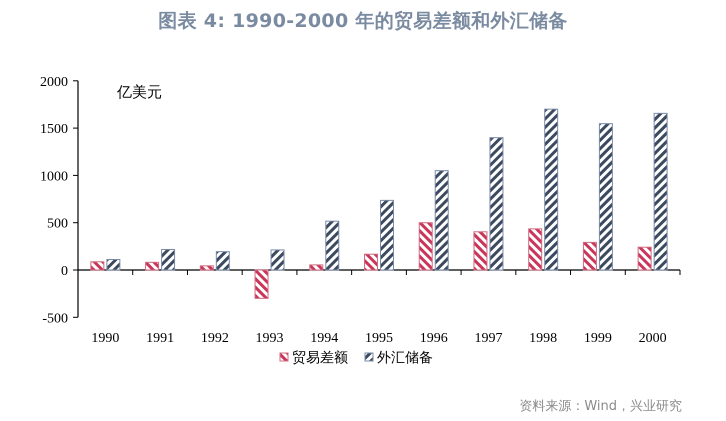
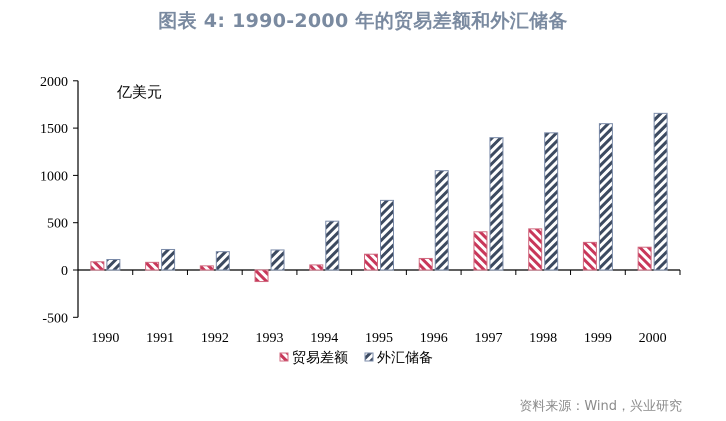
贸易差额/1993: -300 -> -100
贸易差额/1996: 500 -> 100
外汇储备/1998: 1700 -> 1400
